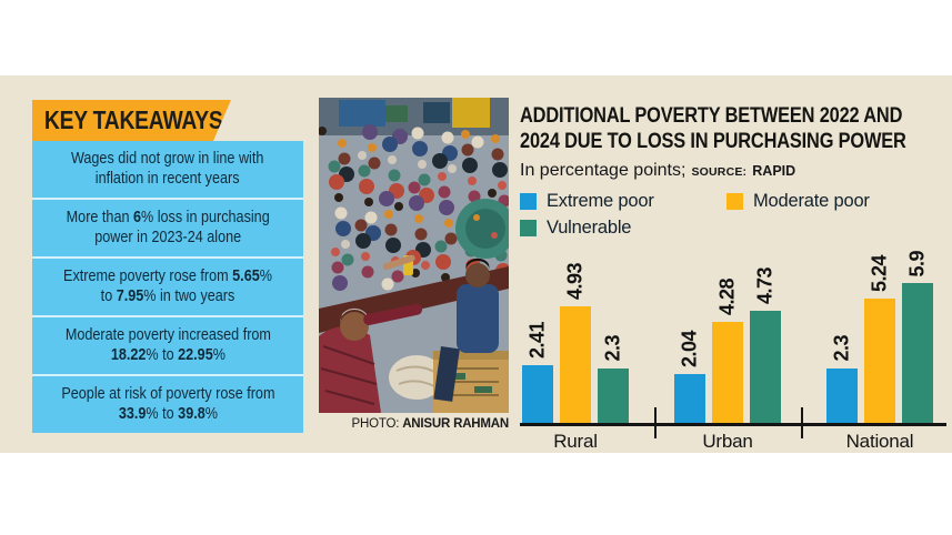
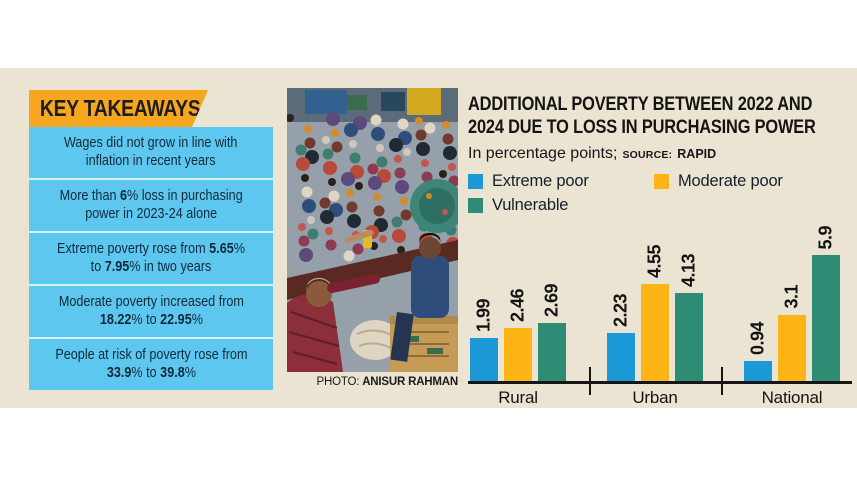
Extreme poor/Rural: 2.41 -> 1.99
Moderate poor/Rural: 4.93 -> 2.46
Vulnerable/Rural: 2.3 -> 2.69
Extreme poor/Urban: 2.04 -> 2.23
Moderate poor/Urban: 4.28 -> 4.55
Vulnerable/Urban: 4.73 -> 4.13
Extreme poor/National: 2.3 -> 0.94
Moderate poor/National: 5.24 -> 3.1
